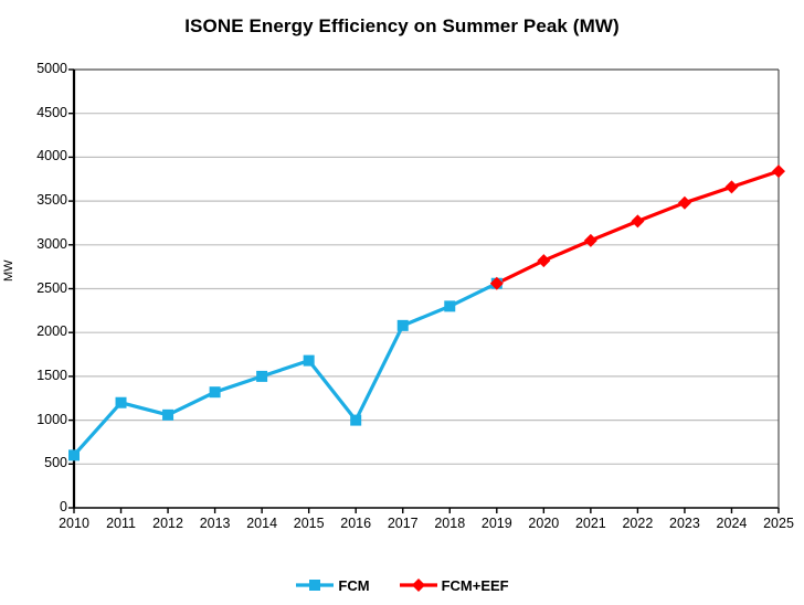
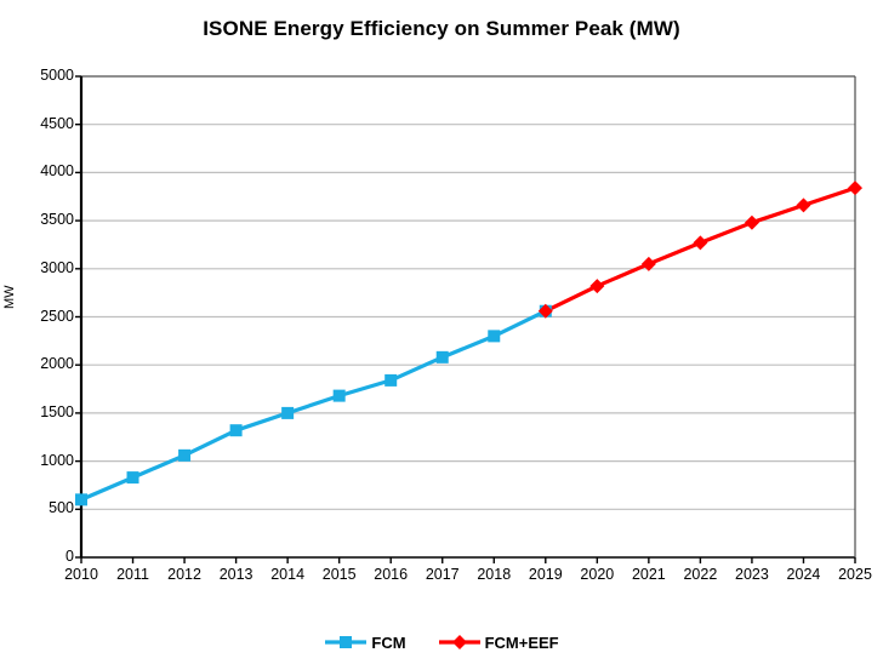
FCM/2011: 1200 -> 800
FCM/2016: 1000 -> 1800
